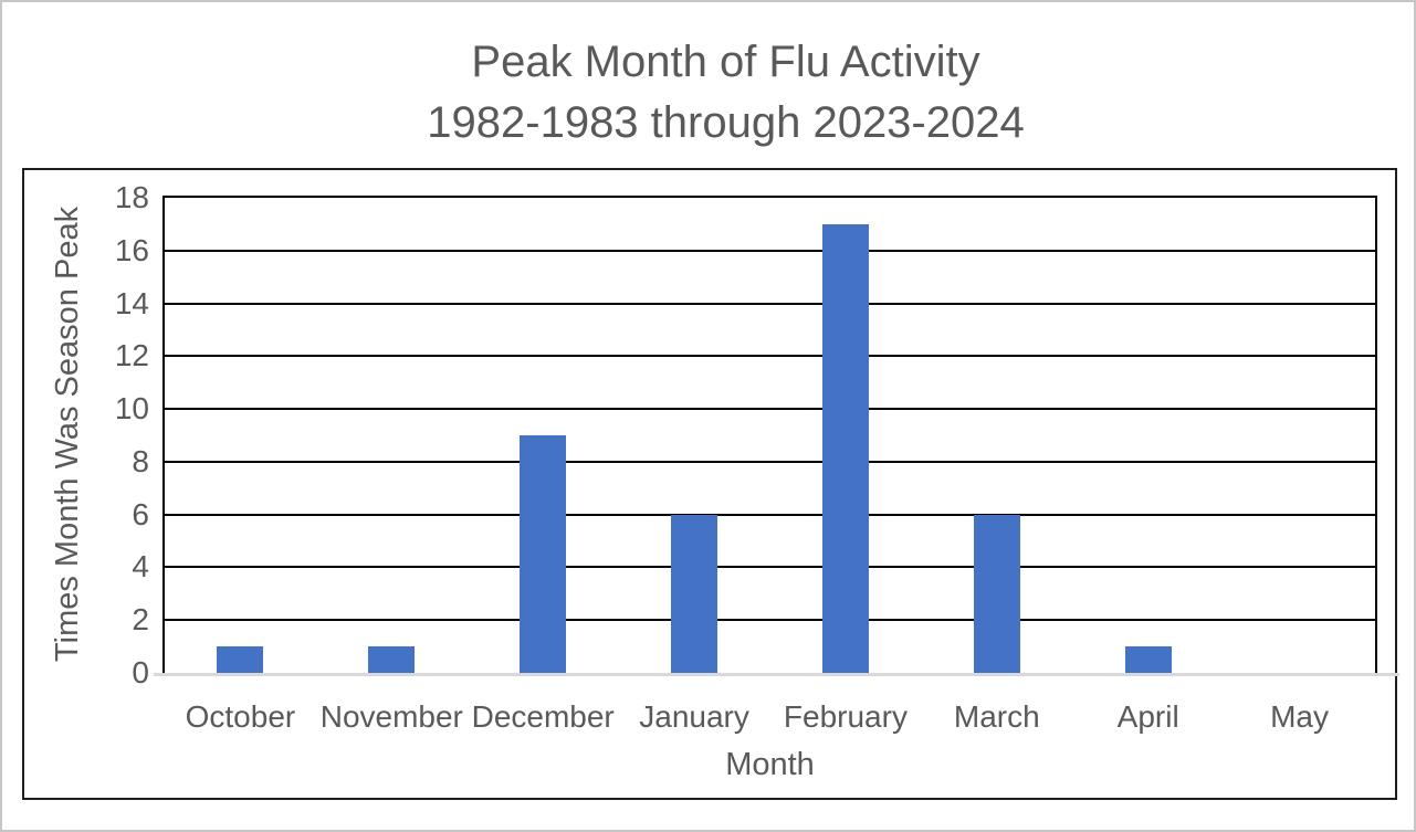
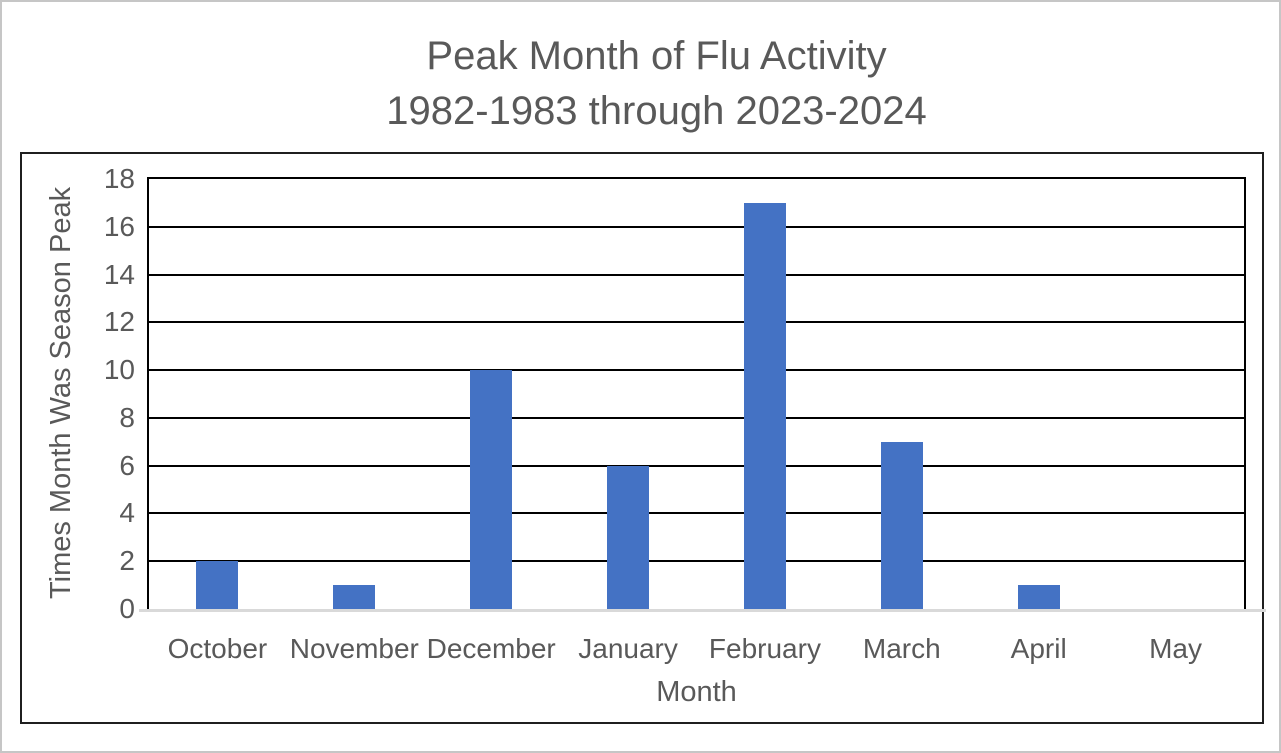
October: 1 -> 2
December: 9 -> 10
March: 6 -> 7
